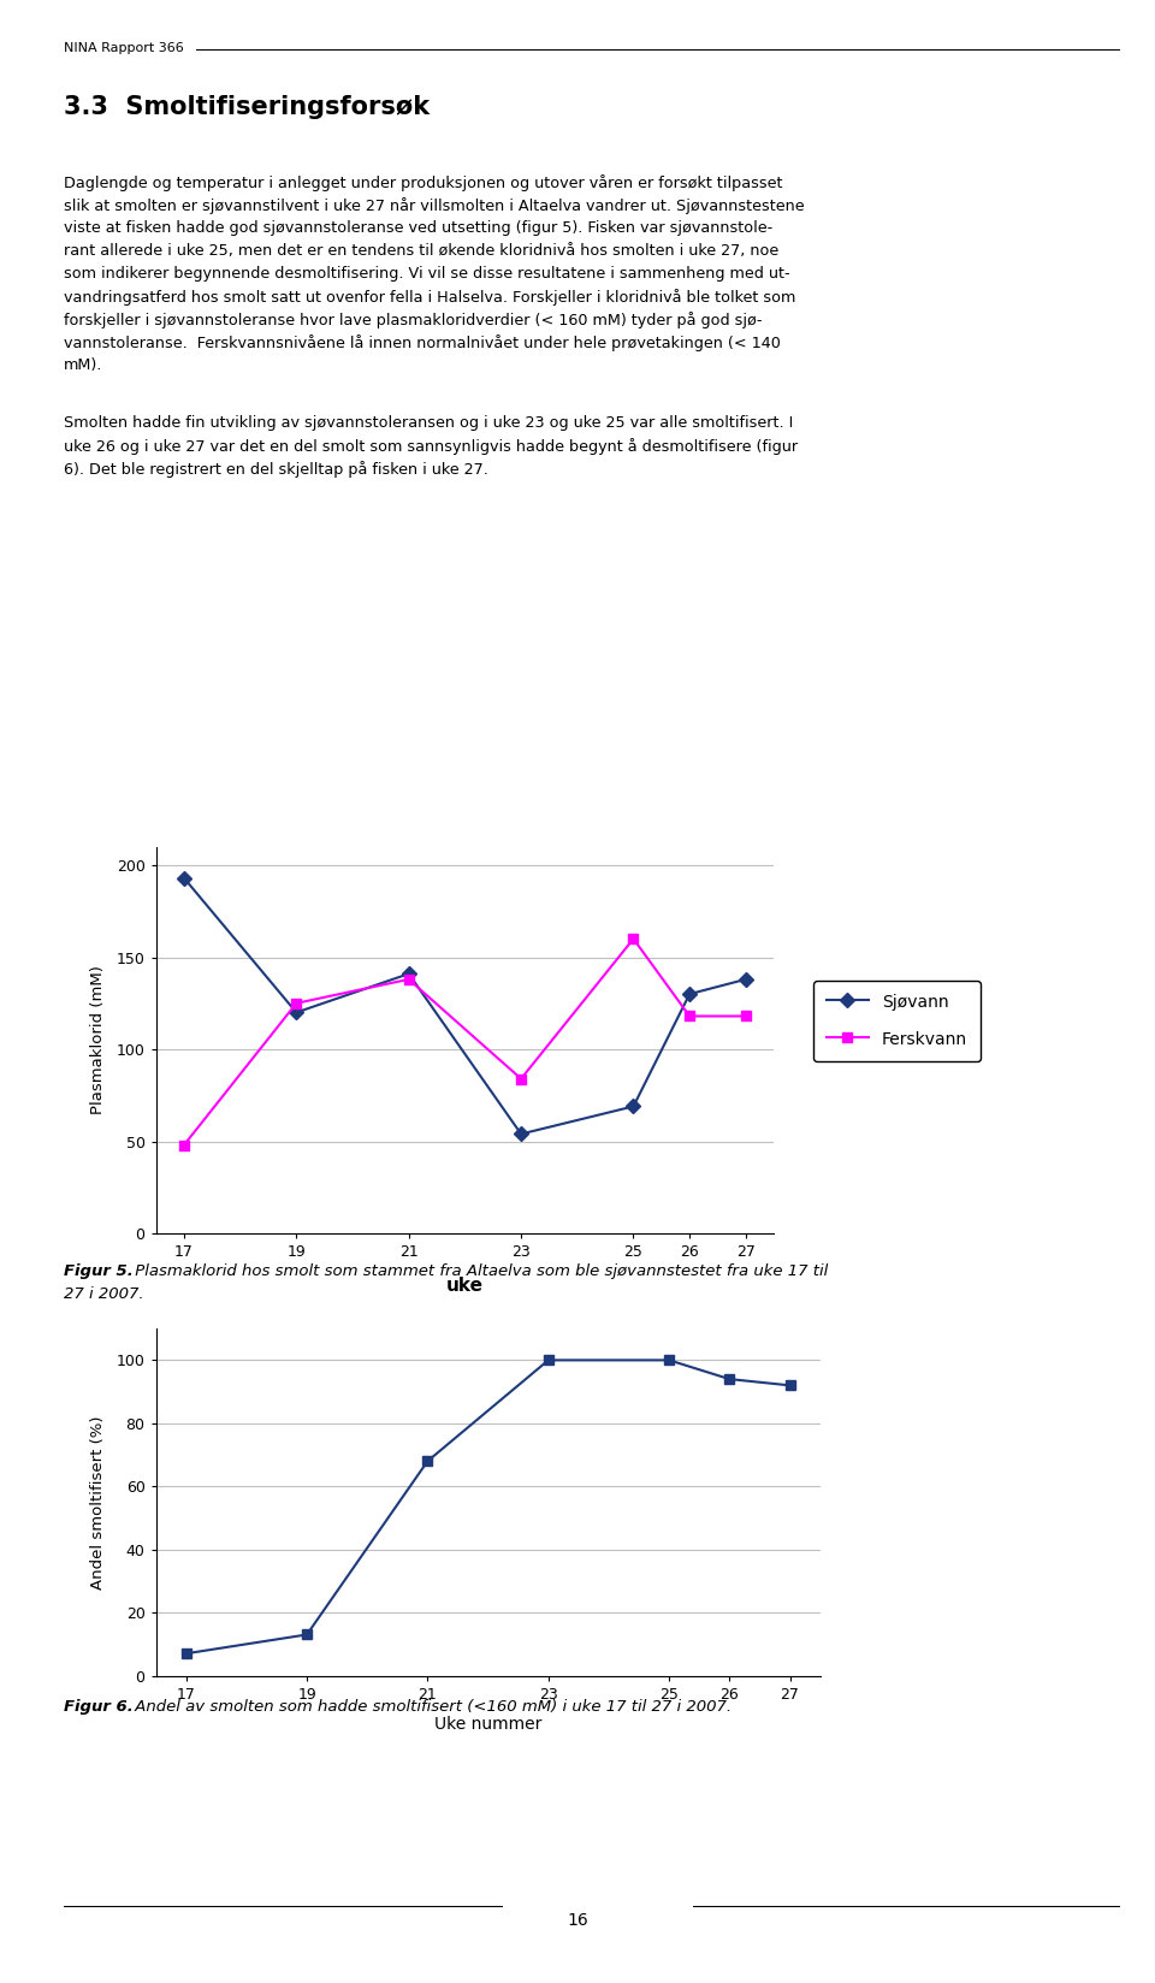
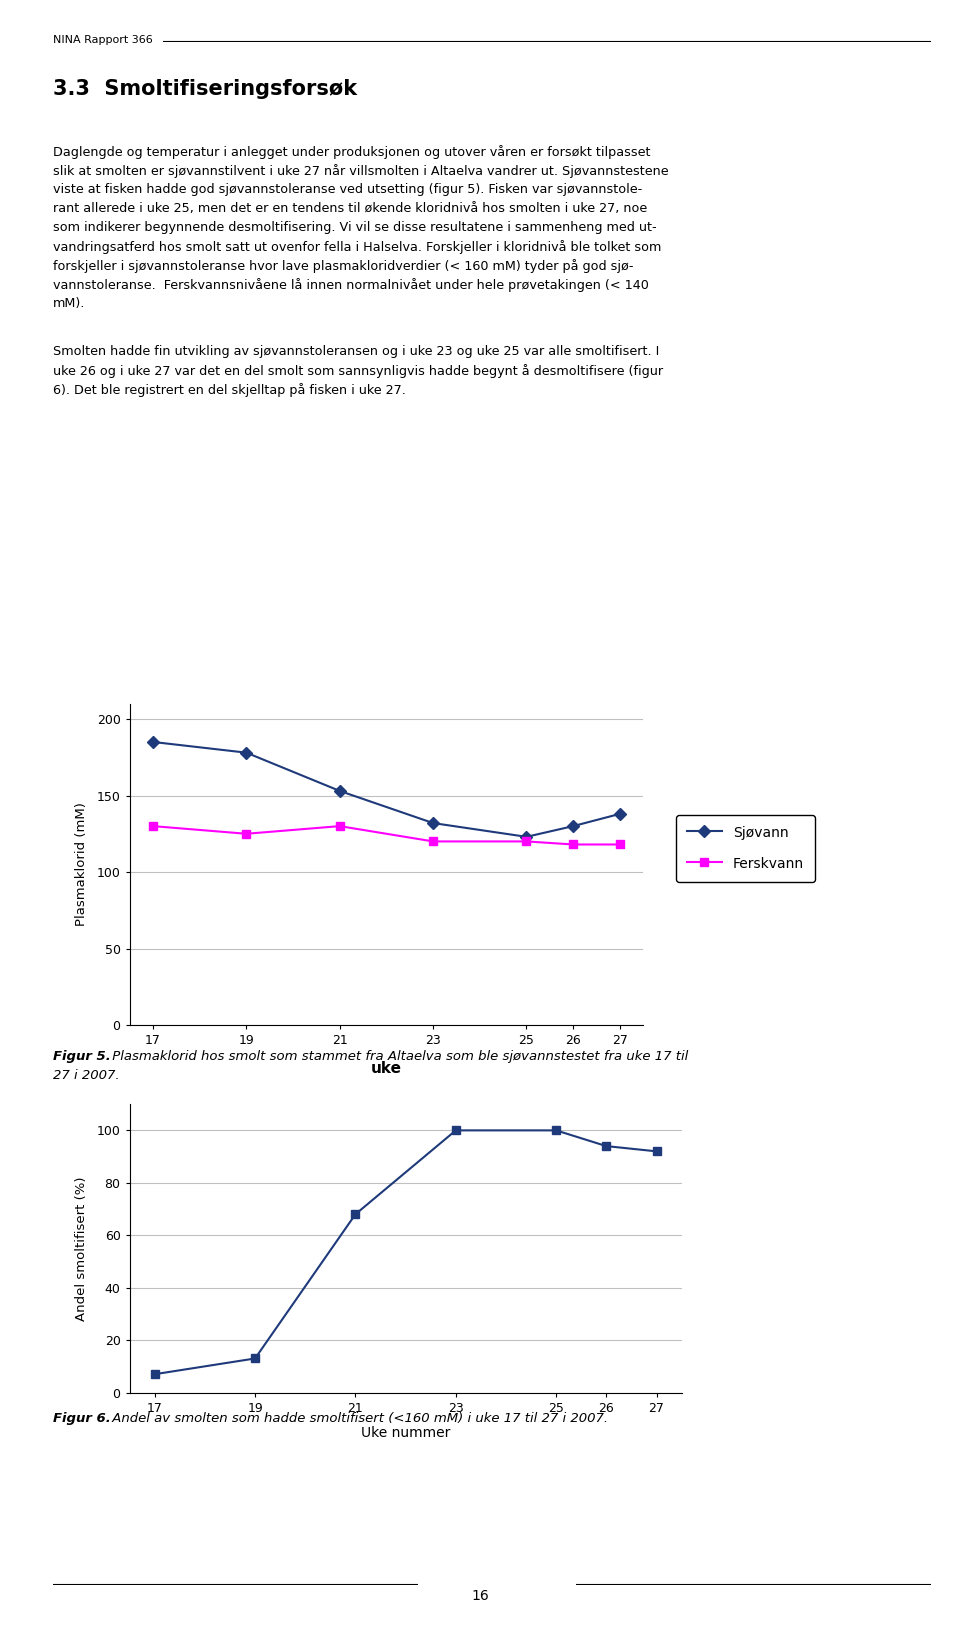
Sjøvann/17: 193 -> 185
Ferskvann/17: 48 -> 130
Sjøvann/19: 120 -> 178
Sjøvann/21: 141 -> 153
Ferskvann/21: 138 -> 130
Sjøvann/23: 54 -> 132
Ferskvann/23: 84 -> 120
Sjøvann/25: 69 -> 123
Ferskvann/25: 160 -> 120
